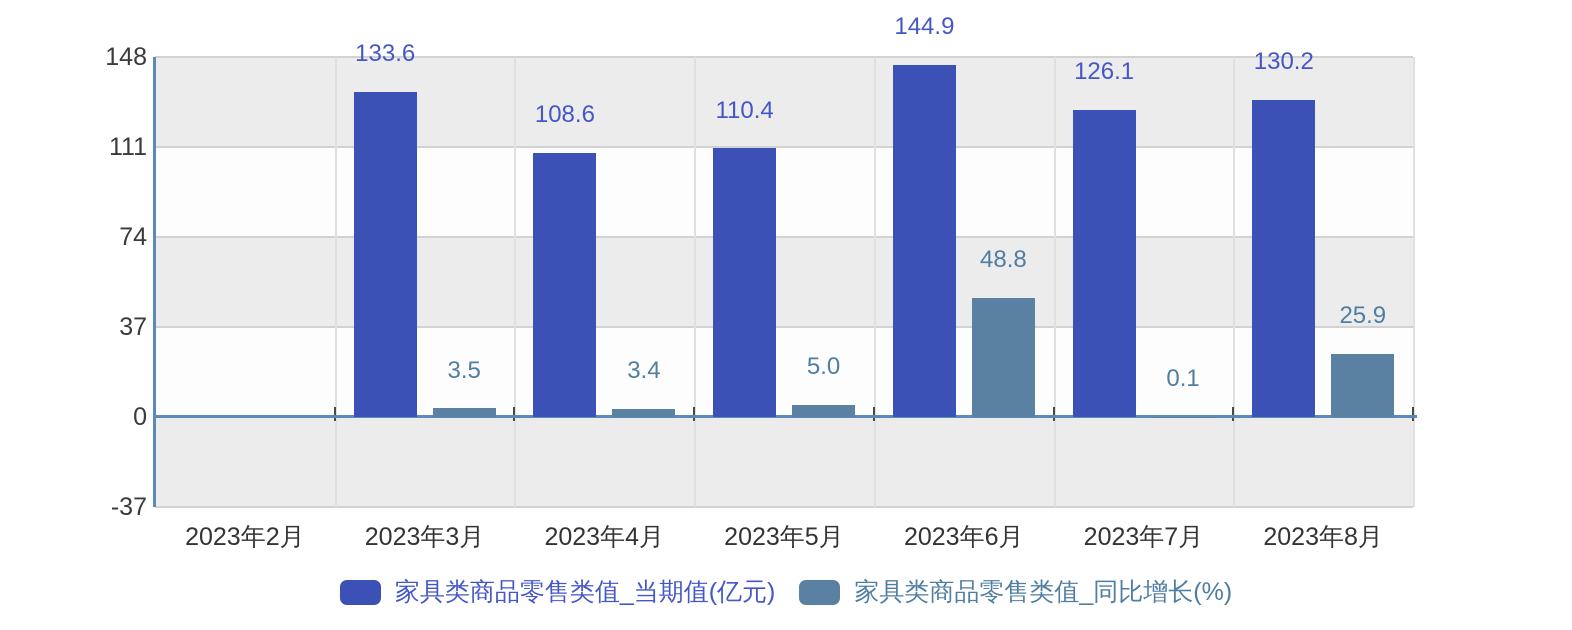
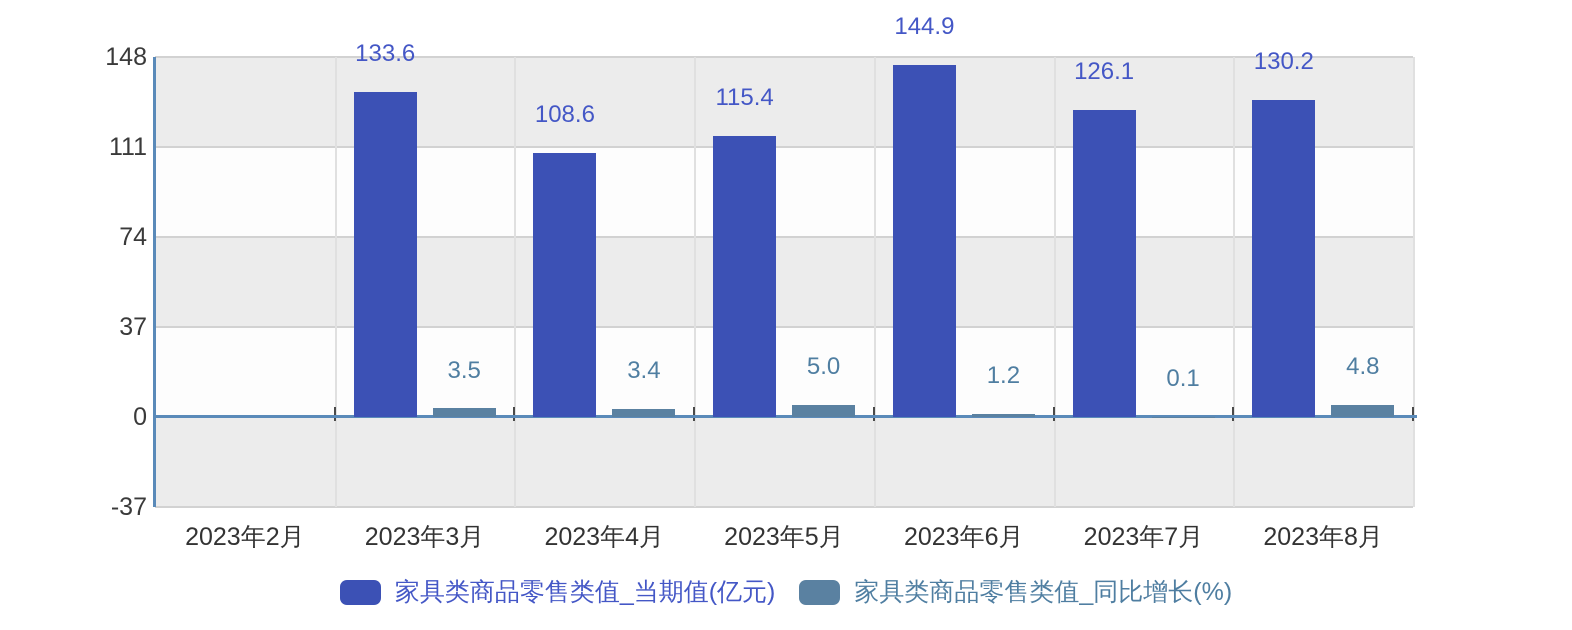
家具类商品零售类值_当期值(亿元)/2023年5月: 110.4 -> 115.4
家具类商品零售类值_同比增长(%)/2023年6月: 48.8 -> 1.2
家具类商品零售类值_同比增长(%)/2023年8月: 25.9 -> 4.8
